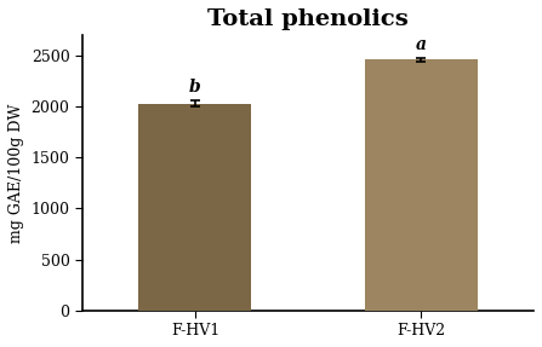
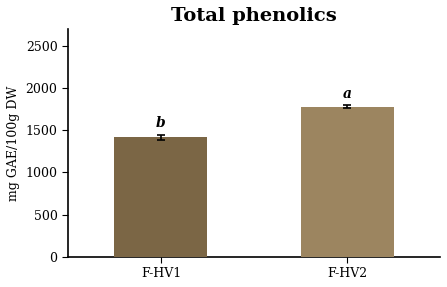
F-HV1: 2030 -> 1420
F-HV2: 2460 -> 1780
